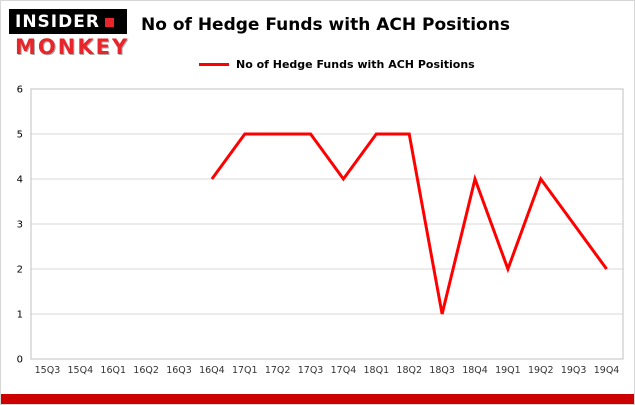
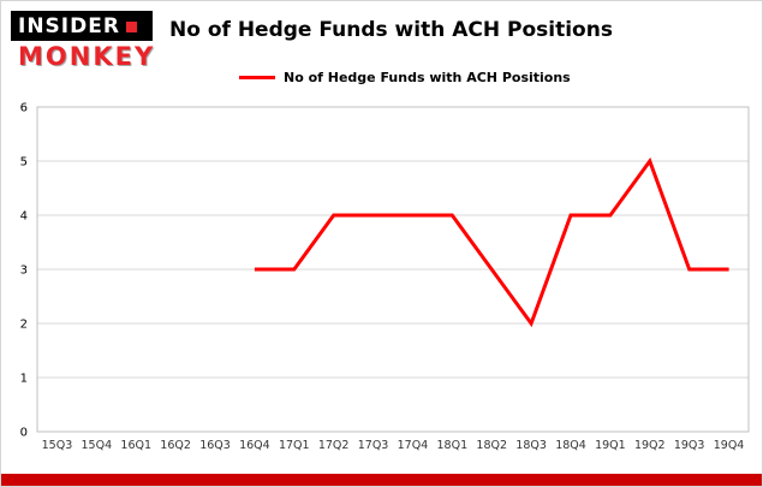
16Q4: 4 -> 3
17Q1: 5 -> 3
17Q2: 5 -> 4
17Q3: 5 -> 4
18Q1: 5 -> 4
18Q2: 5 -> 3
18Q3: 1 -> 2
19Q1: 2 -> 4
19Q2: 4 -> 5
19Q4: 2 -> 3
